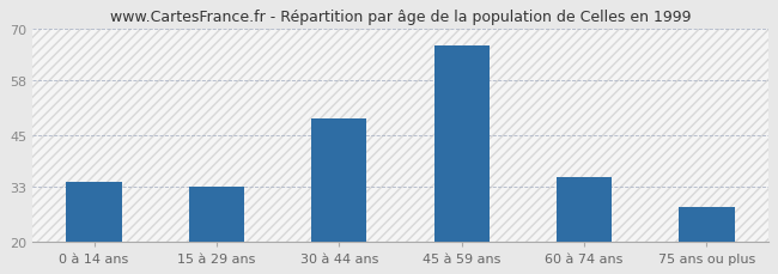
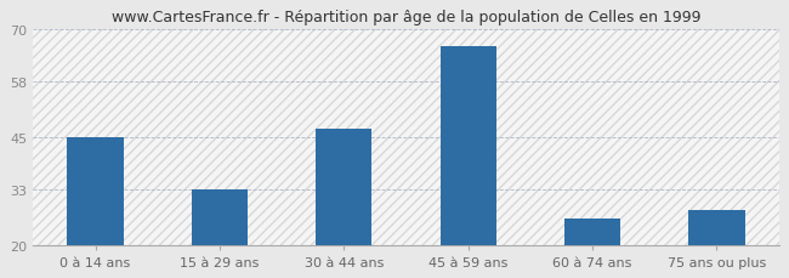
0 à 14 ans: 34 -> 45
30 à 44 ans: 49 -> 47
60 à 74 ans: 35 -> 26
